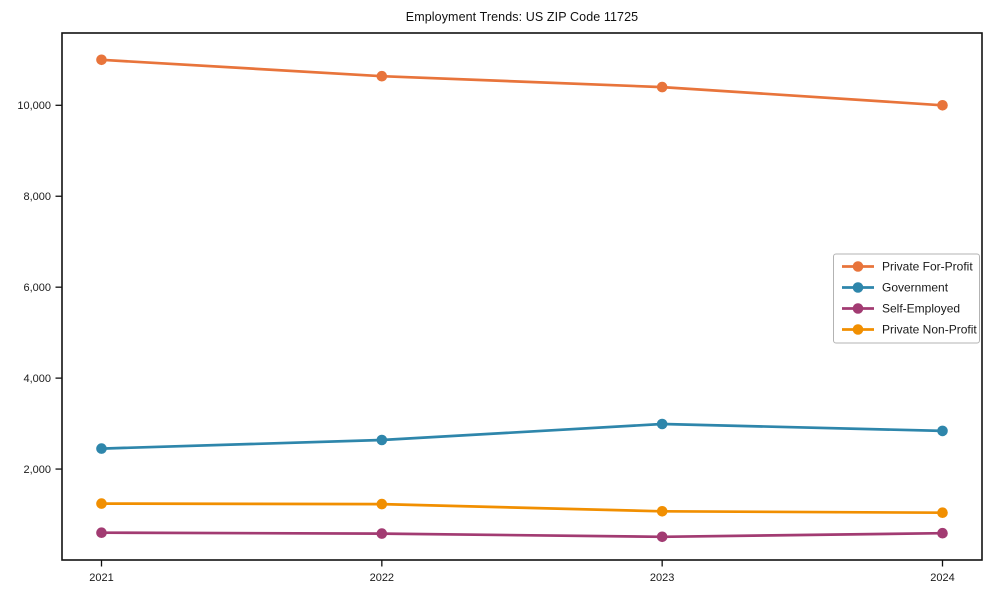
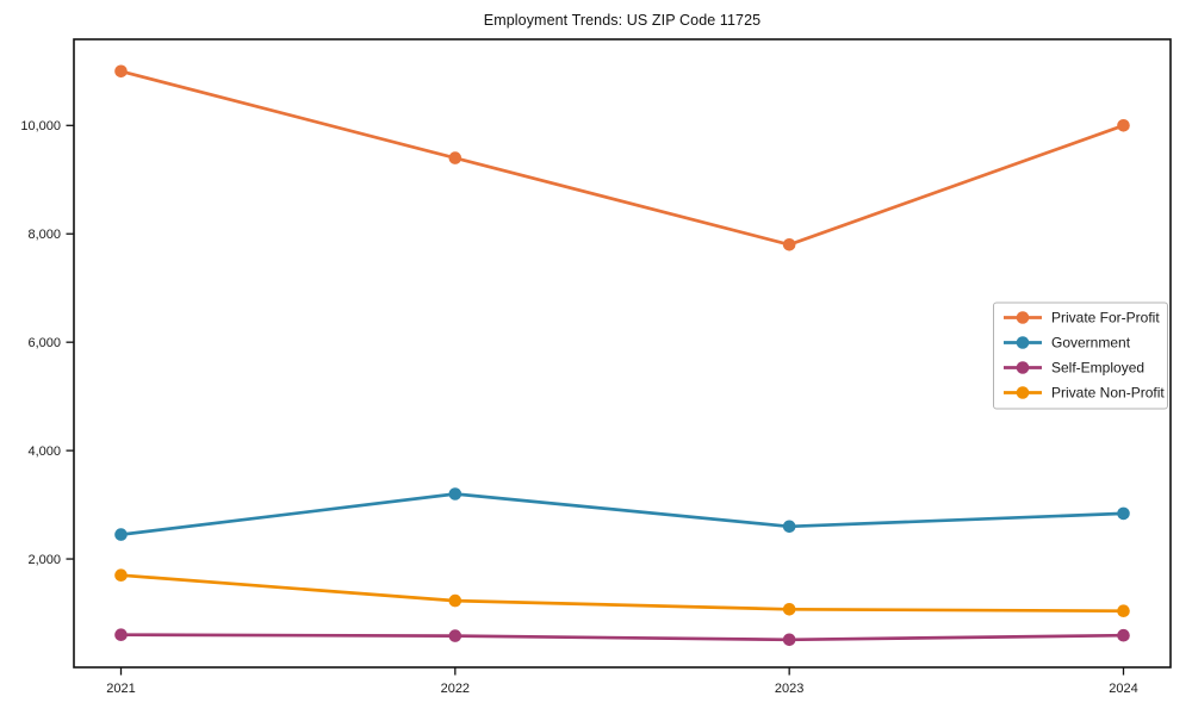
Private Non-Profit/2021: 1200 -> 1700
Private For-Profit/2022: 10600 -> 9400
Government/2022: 2600 -> 3200
Private For-Profit/2023: 10400 -> 7800
Government/2023: 3000 -> 2600
